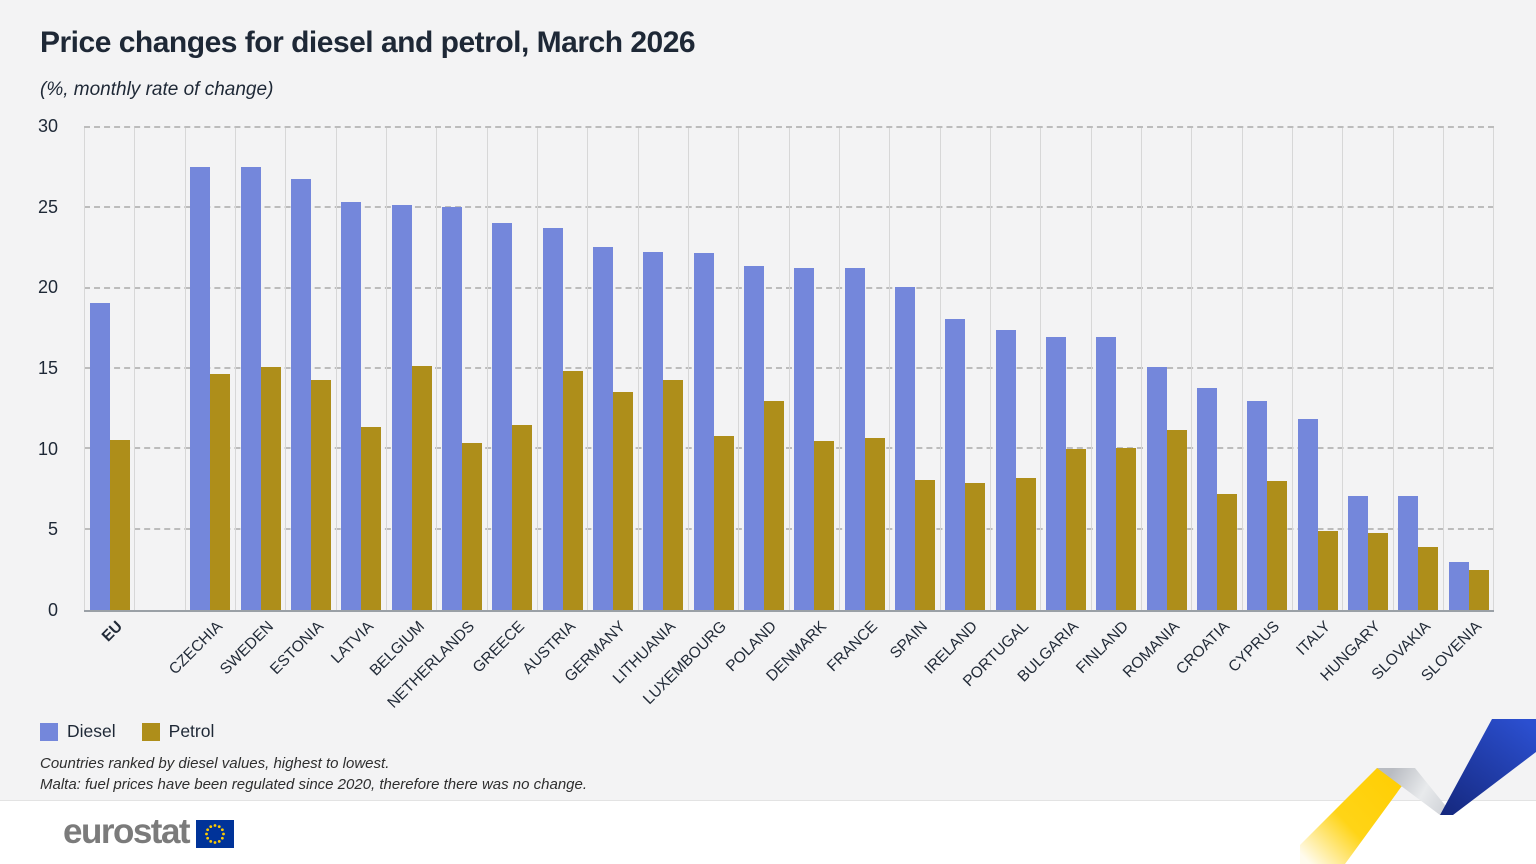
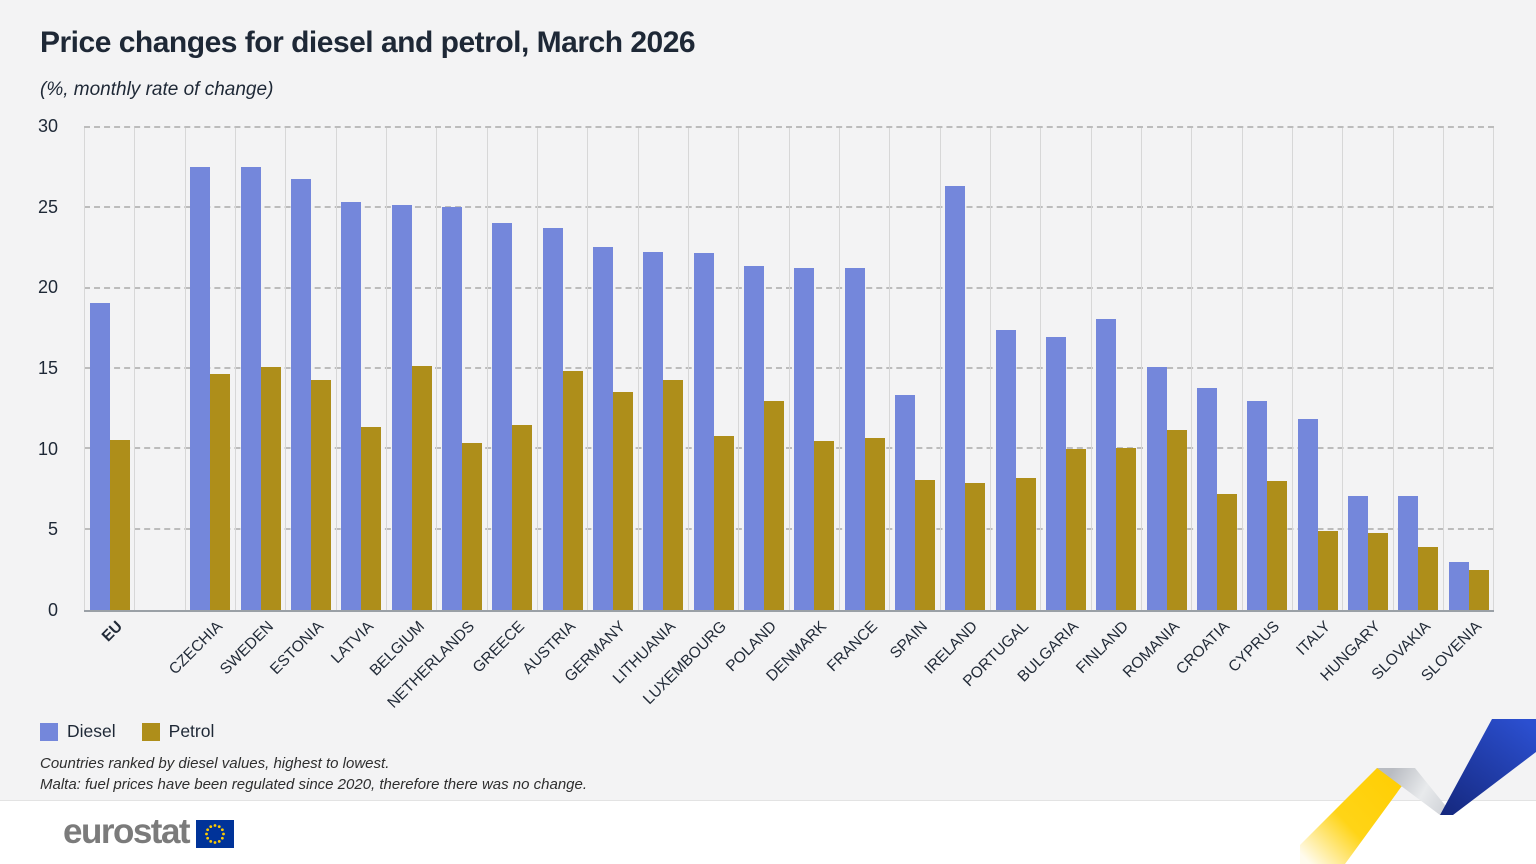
Diesel/SPAIN: 20.1 -> 13.4
Diesel/IRELAND: 18.1 -> 26.4
Diesel/FINLAND: 17.0 -> 18.1
